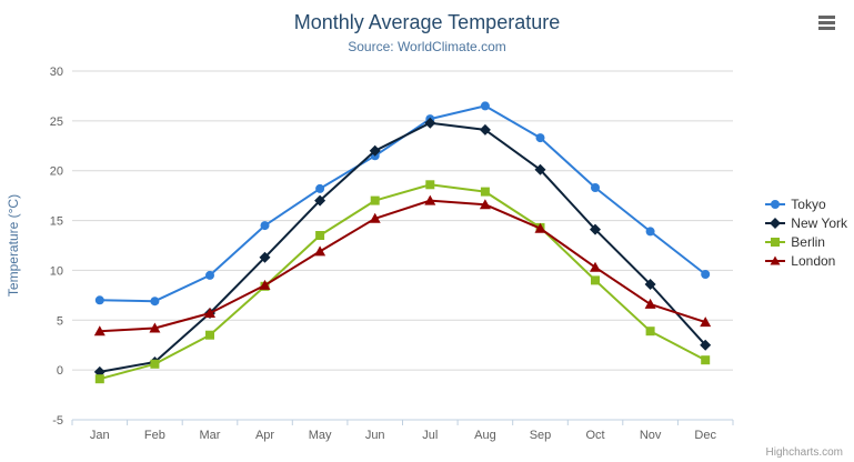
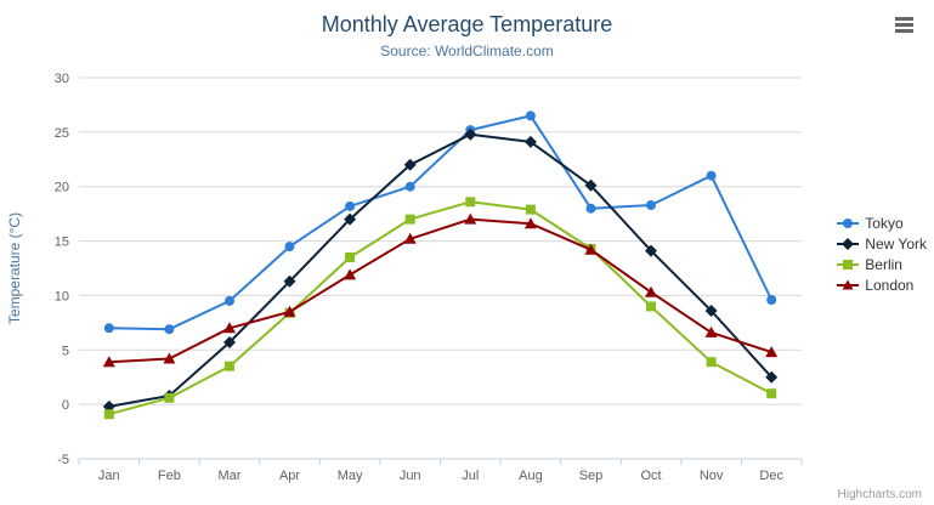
London/Mar: 6 -> 7
Tokyo/Jun: 22 -> 20
Tokyo/Sep: 23 -> 18
Tokyo/Nov: 14 -> 21
